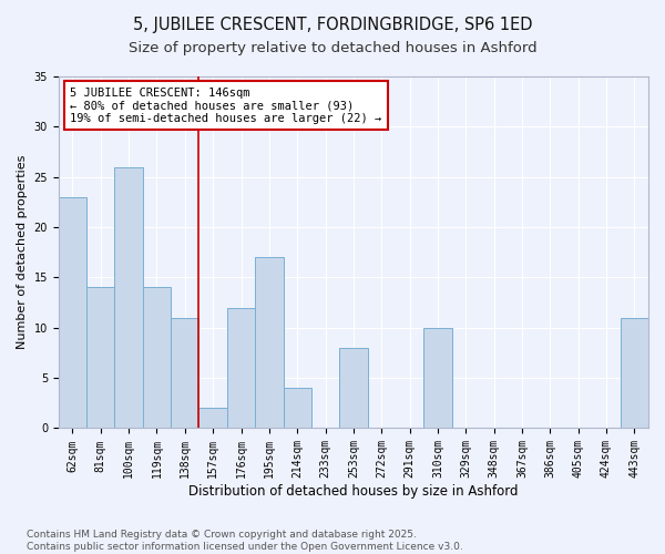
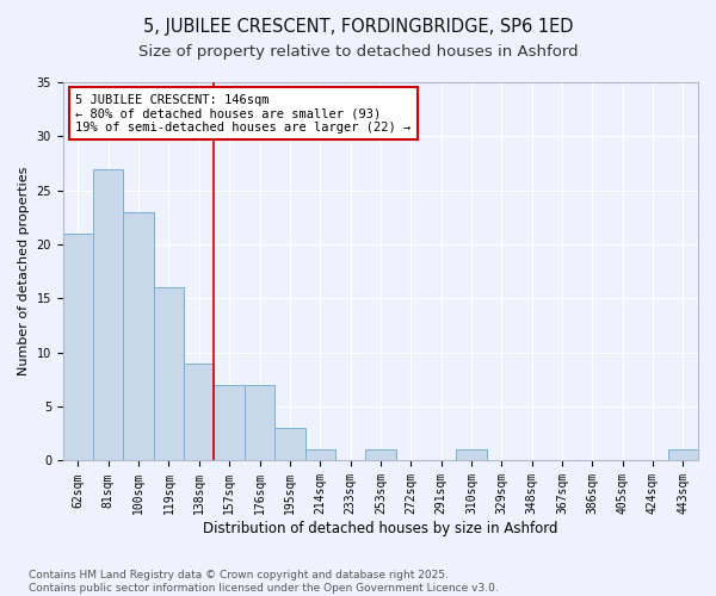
62sqm: 23 -> 21
81sqm: 14 -> 27
100sqm: 26 -> 23
119sqm: 14 -> 16
138sqm: 11 -> 9
157sqm: 2 -> 7
176sqm: 12 -> 7
195sqm: 17 -> 3
214sqm: 4 -> 1
253sqm: 8 -> 1
310sqm: 10 -> 1
443sqm: 11 -> 1
